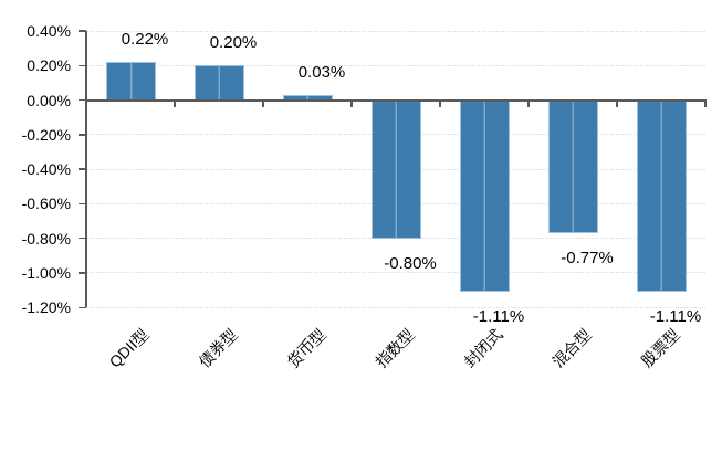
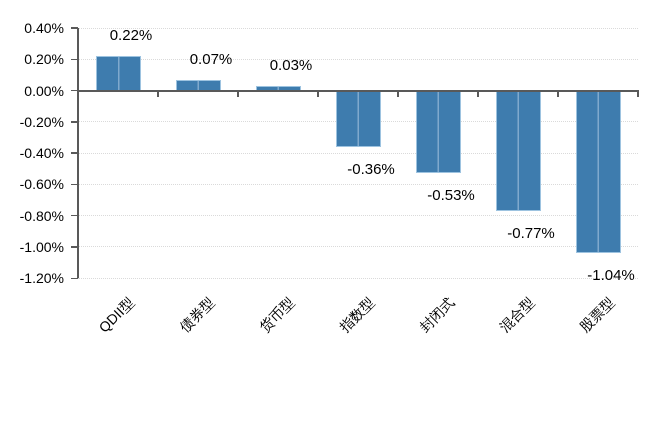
债券型: 0.20% -> 0.07%
指数型: -0.80% -> -0.36%
封闭式: -1.11% -> -0.53%
股票型: -1.11% -> -1.04%
